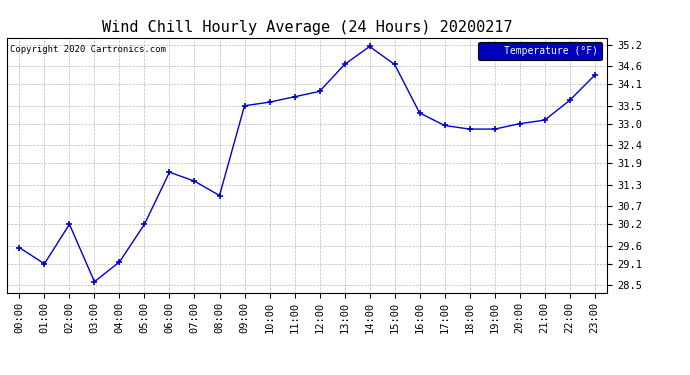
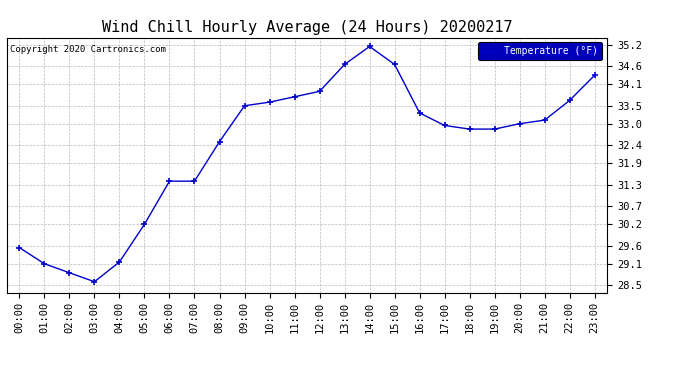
02:00: 30.20 -> 28.85
06:00: 31.65 -> 31.40
08:00: 31.00 -> 32.50
